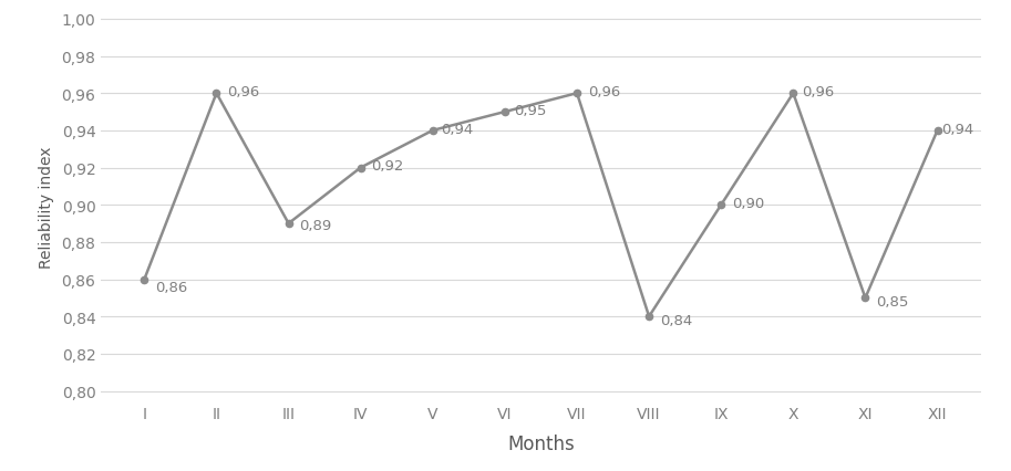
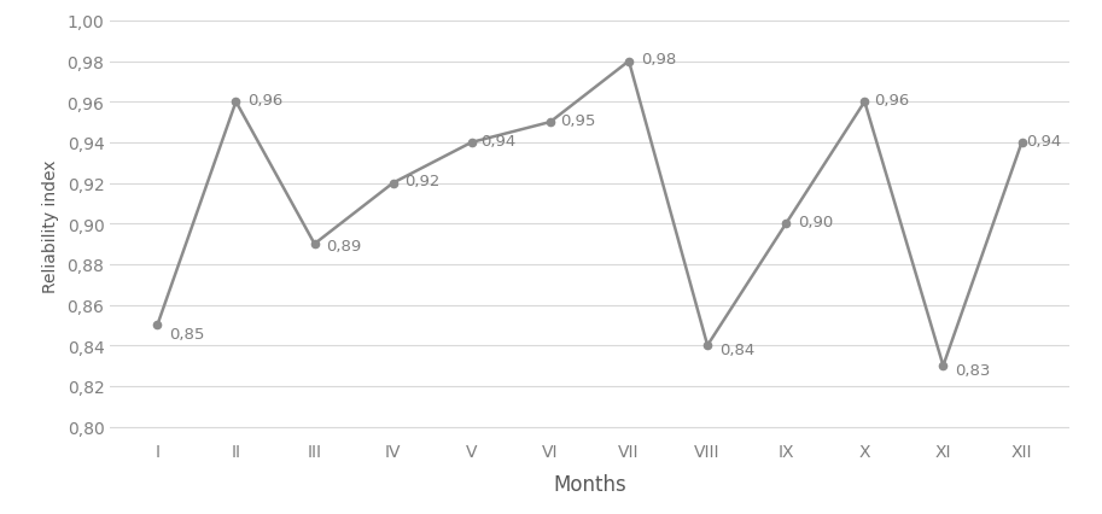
I: 0,86 -> 0,85
VII: 0,96 -> 0,98
XI: 0,85 -> 0,83
